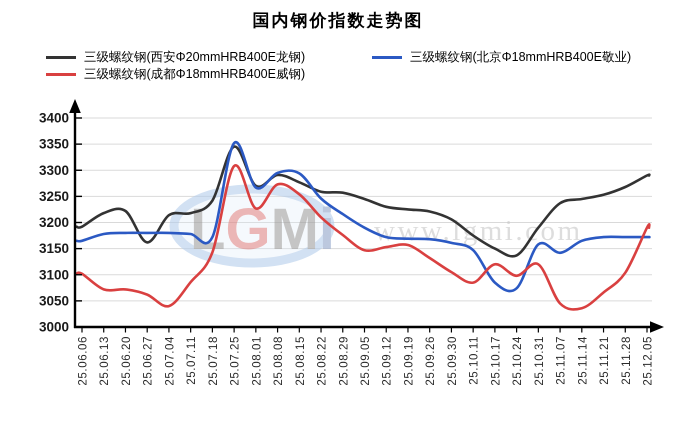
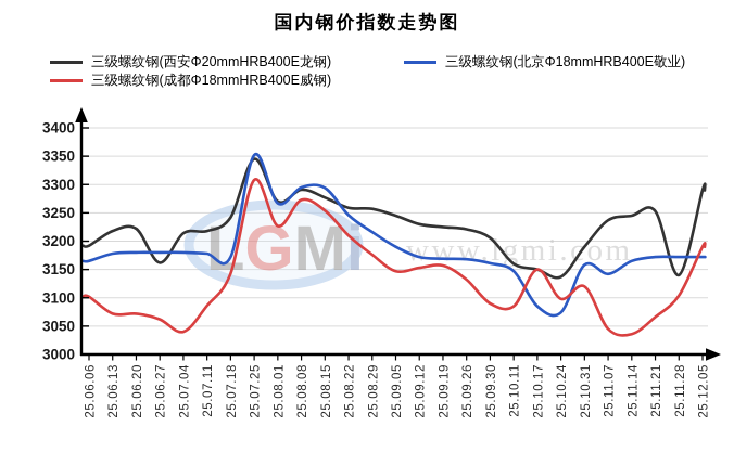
三级螺纹钢(成都Φ18mmHRB400E威钢)/25.09.30: 3100 -> 3090
三级螺纹钢(西安Φ20mmHRB400E龙钢)/25.10.11: 3180 -> 3160
三级螺纹钢(成都Φ18mmHRB400E威钢)/25.10.17: 3120 -> 3150
三级螺纹钢(西安Φ20mmHRB400E龙钢)/25.11.28: 3270 -> 3140
